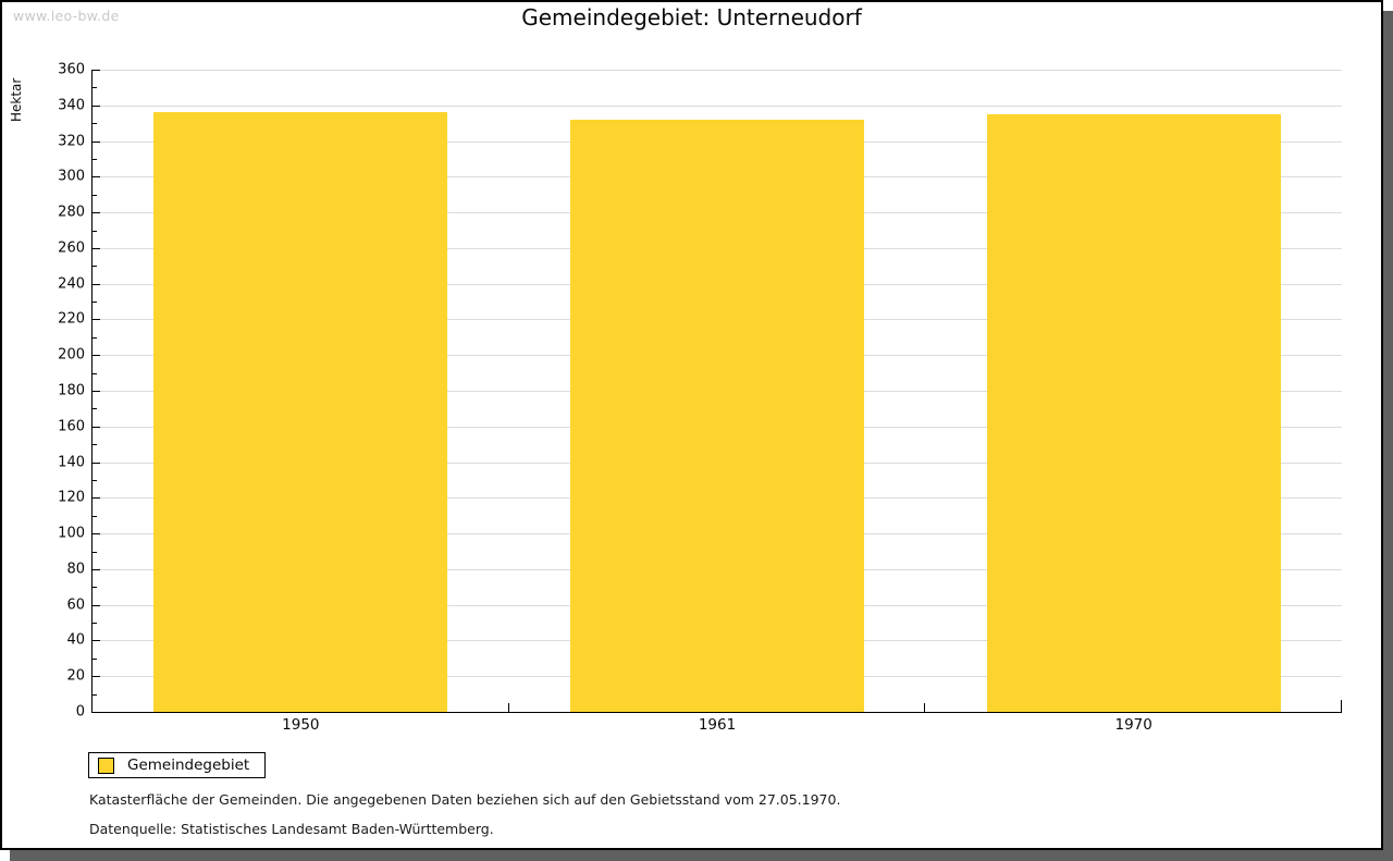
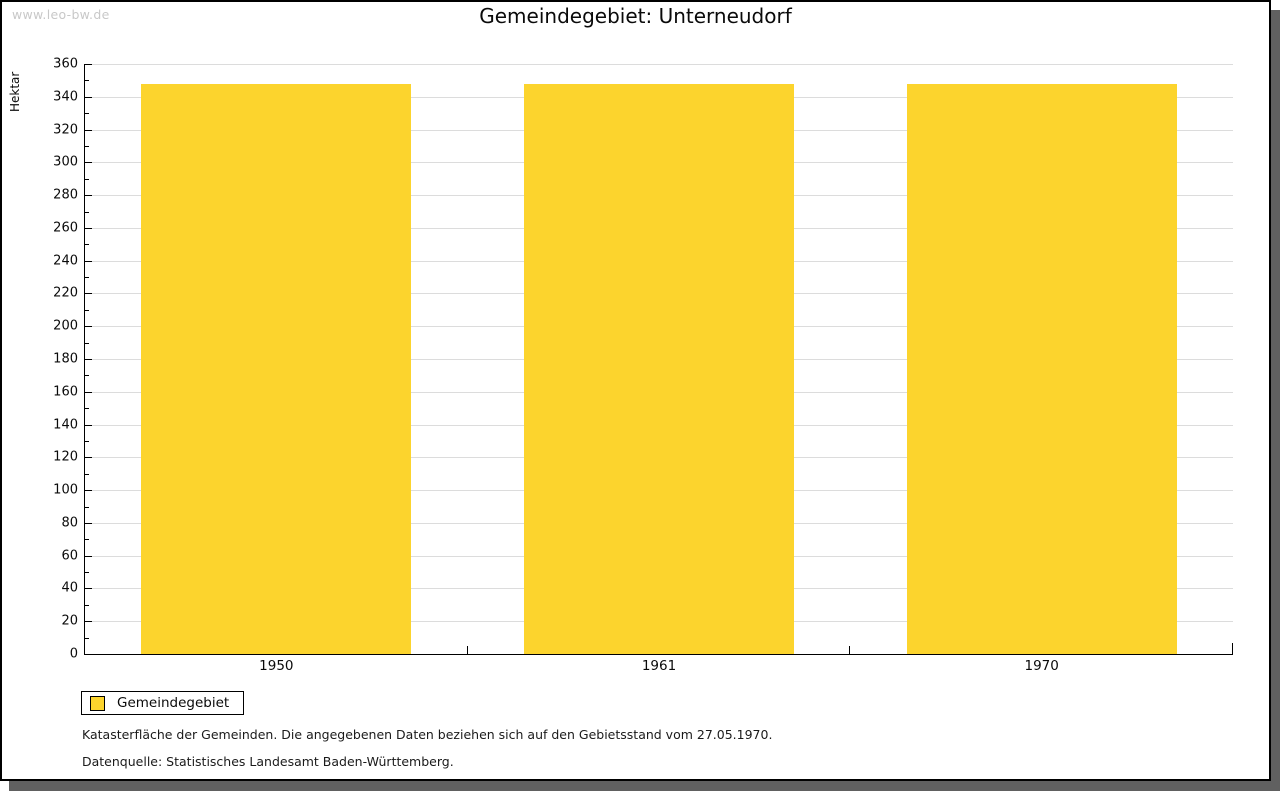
1950: 336 -> 348
1961: 332 -> 348
1970: 335 -> 348
